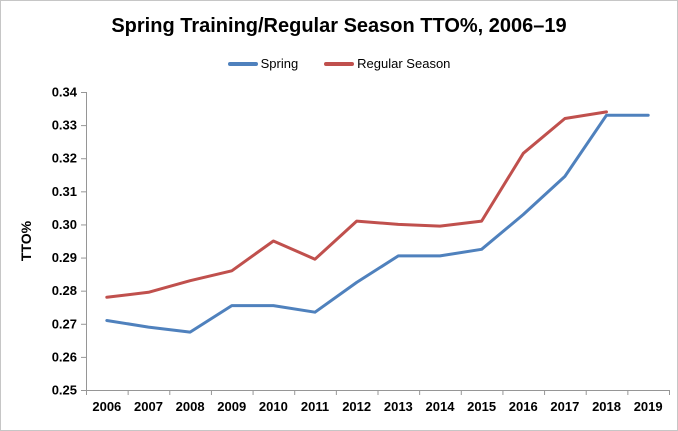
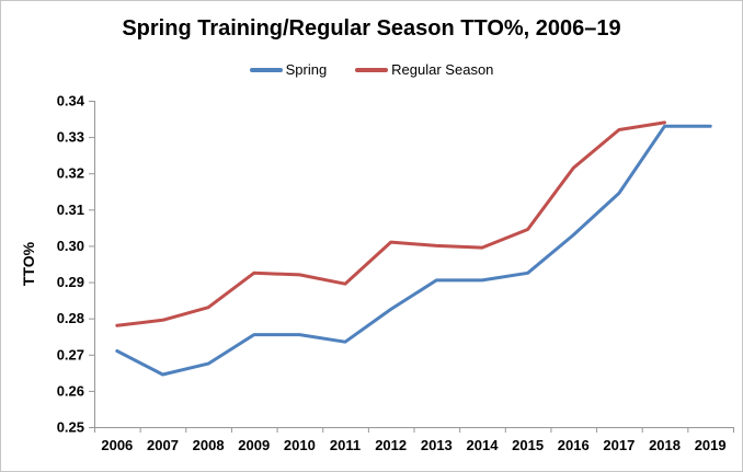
Spring/2007: 0.269 -> 0.265
Regular Season/2009: 0.286 -> 0.292
Regular Season/2010: 0.295 -> 0.292
Regular Season/2015: 0.301 -> 0.304
